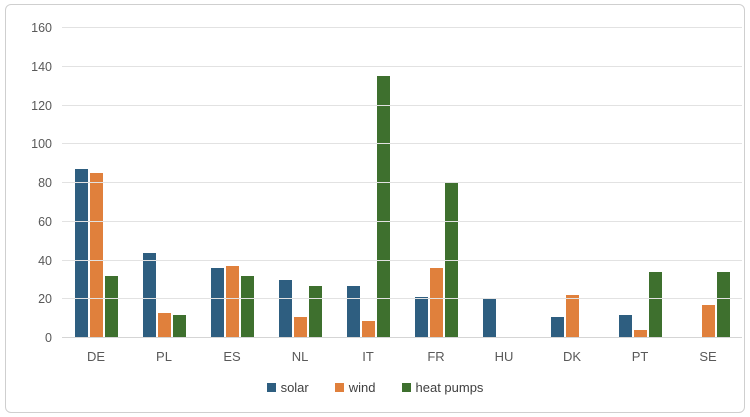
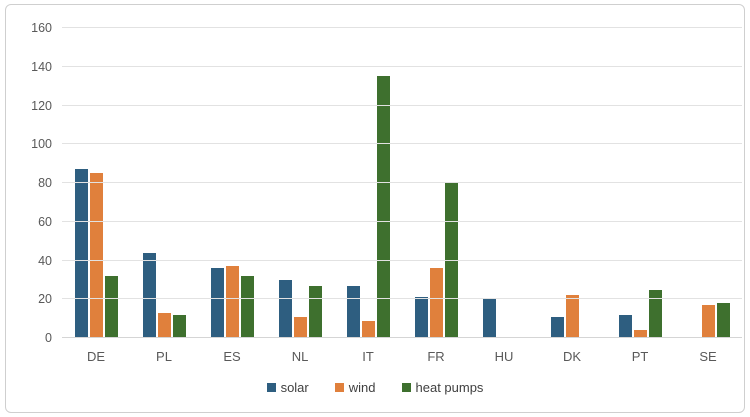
heat pumps/PT: 34 -> 25
heat pumps/SE: 34 -> 18
